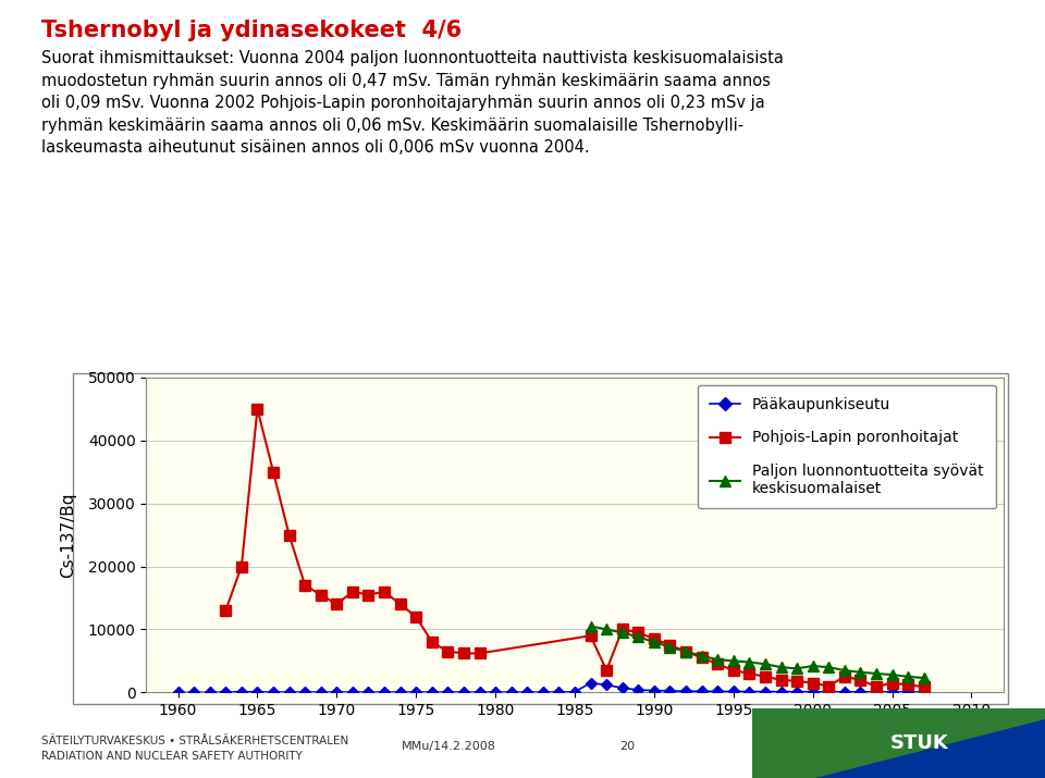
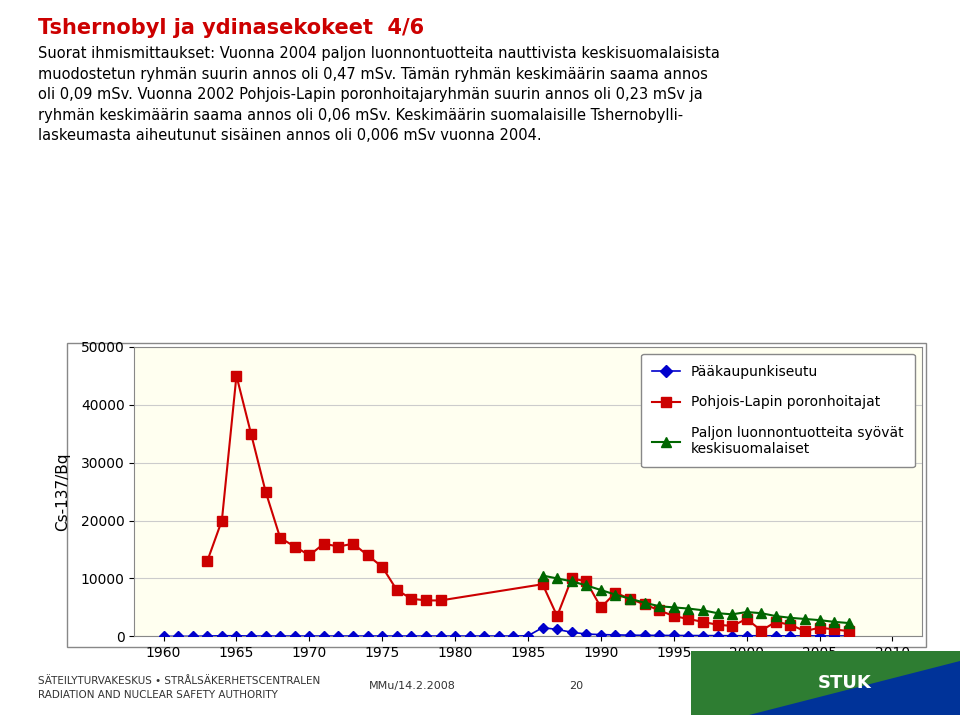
Pohjois-Lapin poronhoitajat/1990: 8500 -> 5000
Pohjois-Lapin poronhoitajat/2000: 1500 -> 3000
